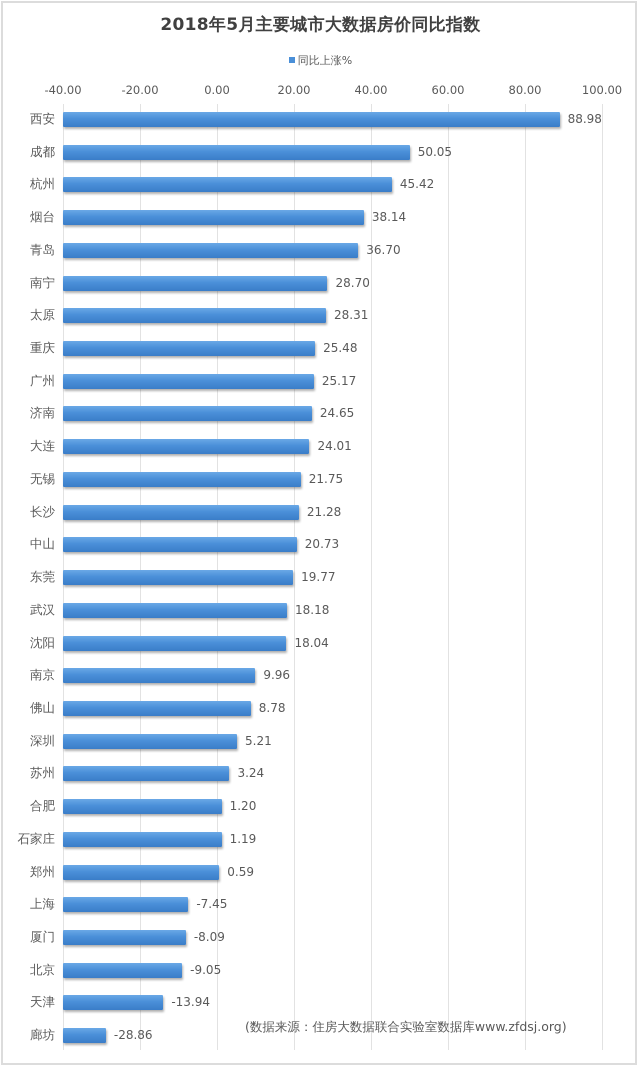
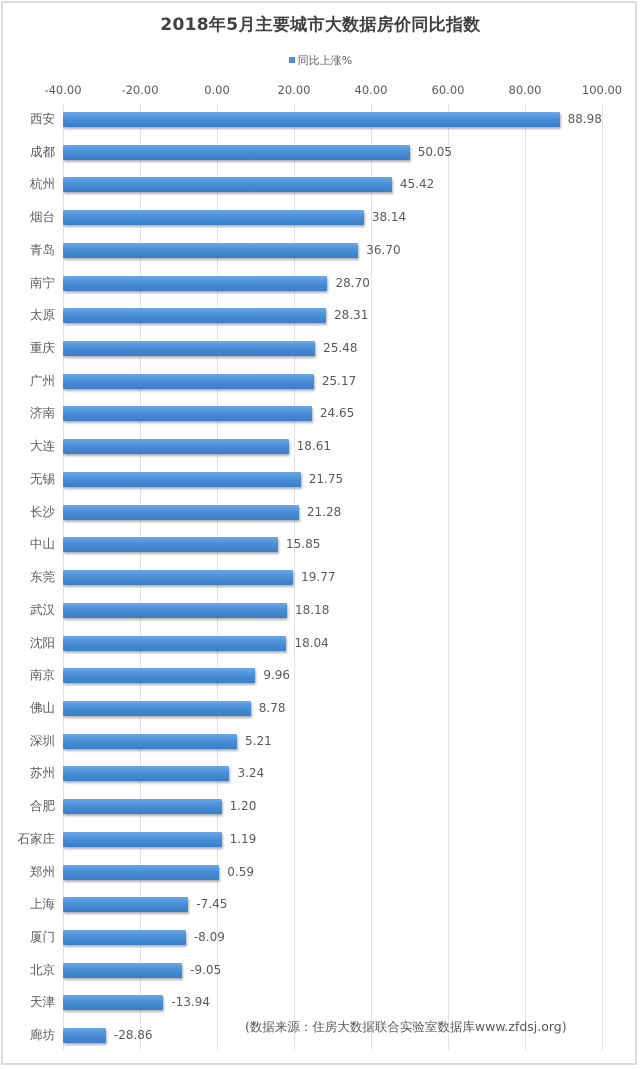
大连: 24.01 -> 18.61
中山: 20.73 -> 15.85
